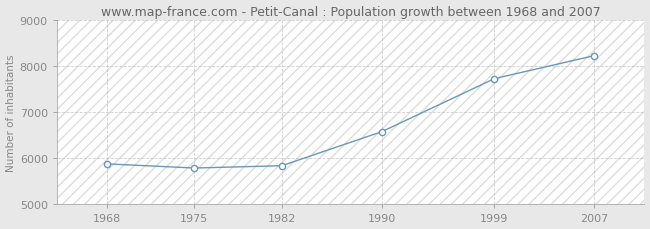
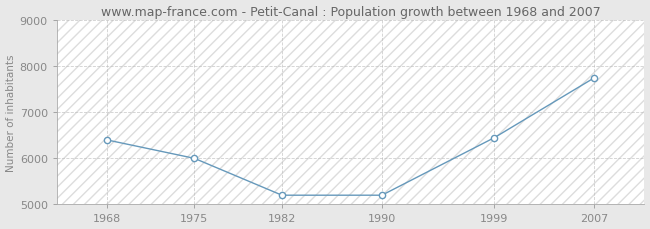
1968: 5880 -> 6400
1975: 5790 -> 6000
1982: 5840 -> 5200
1990: 6580 -> 5200
1999: 7730 -> 6450
2007: 8230 -> 7750
